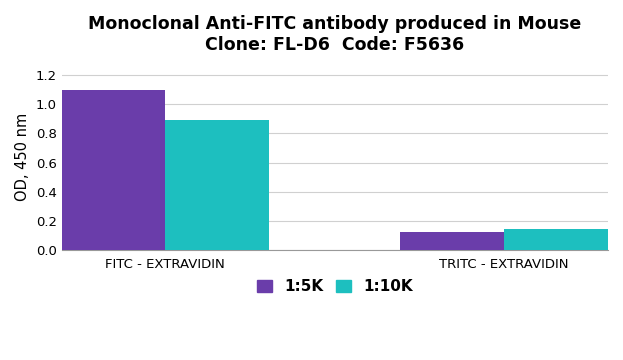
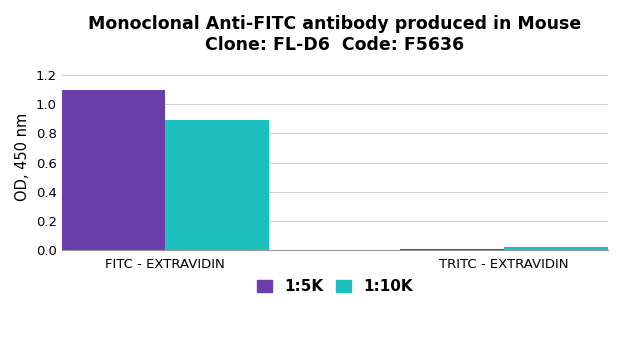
1:5K/TRITC - EXTRAVIDIN: 0.12 -> 0.01
1:10K/TRITC - EXTRAVIDIN: 0.14 -> 0.02
